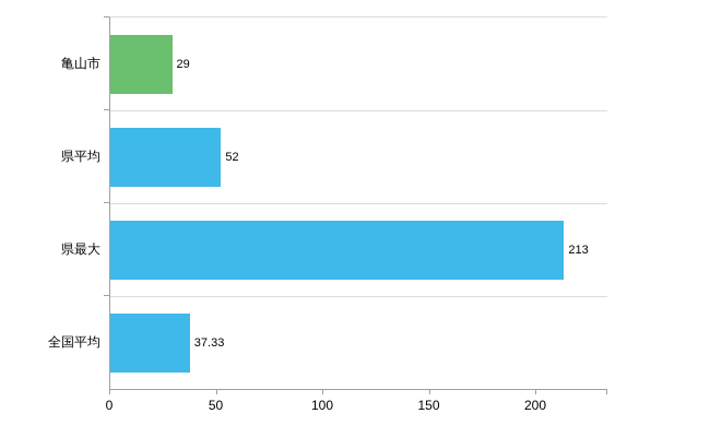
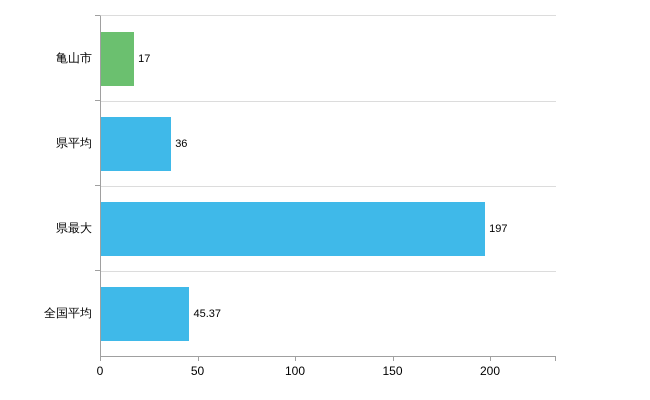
亀山市: 29 -> 17
県平均: 52 -> 36
県最大: 213 -> 197
全国平均: 37.33 -> 45.37
